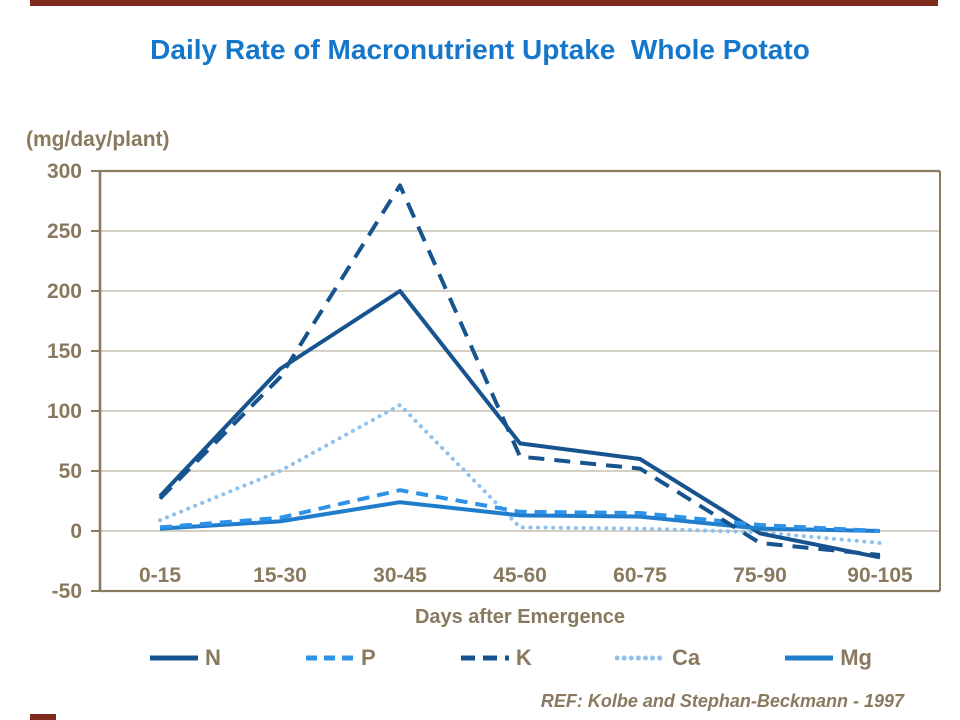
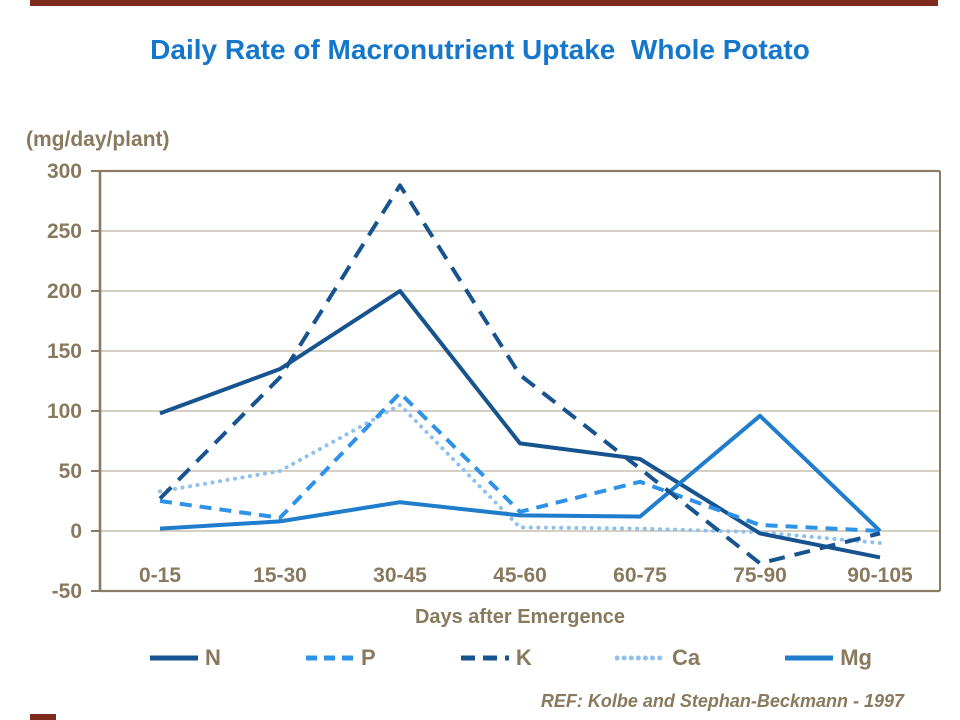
N/0-15: 29 -> 98
P/0-15: 3 -> 25
Ca/0-15: 9 -> 33
P/30-45: 34 -> 115
K/45-60: 62 -> 130
P/60-75: 15 -> 41
K/75-90: -10 -> -27
Mg/75-90: 2 -> 96
K/90-105: -20 -> -2
